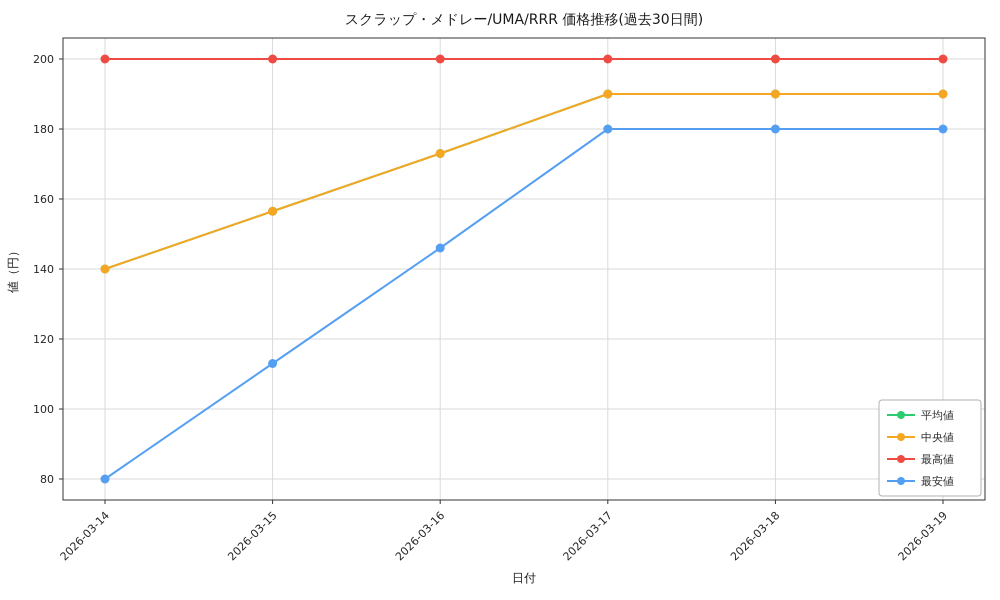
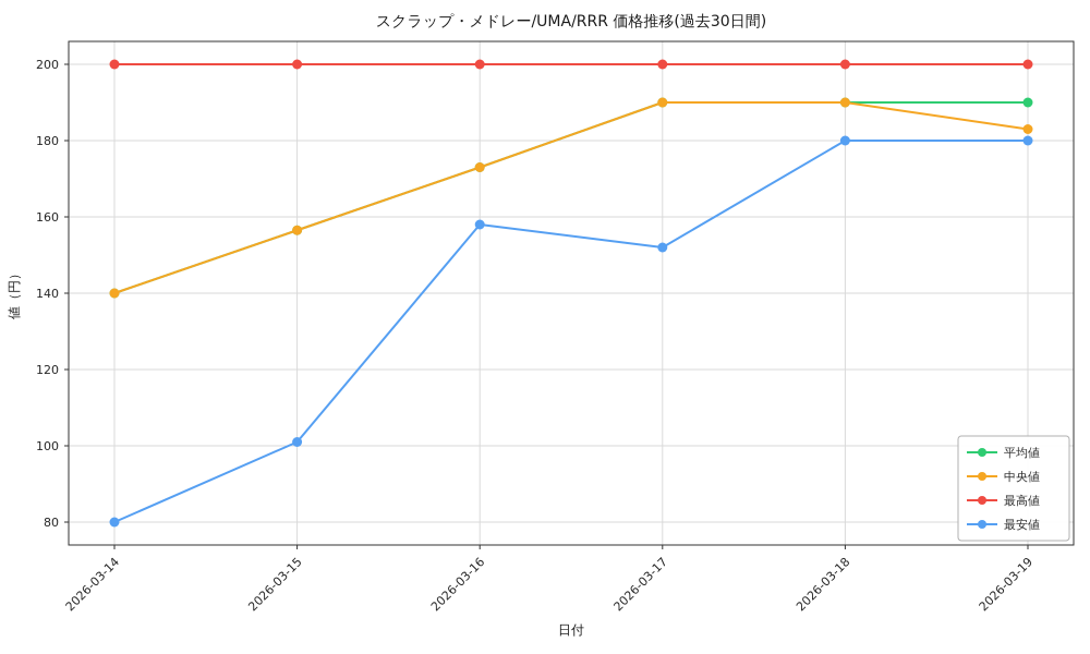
最安値/2026-03-15: 113 -> 101
最安値/2026-03-16: 146 -> 158
最安値/2026-03-17: 180 -> 152
中央値/2026-03-19: 190 -> 183
